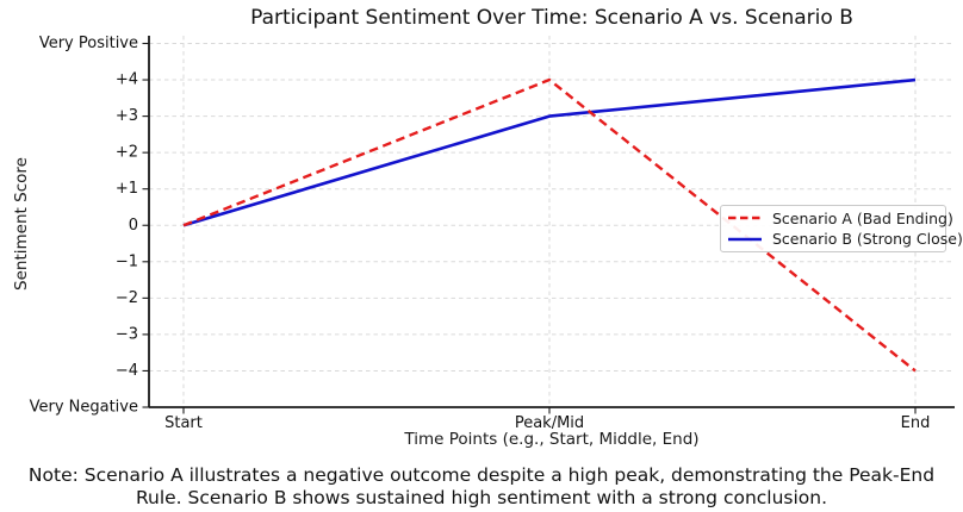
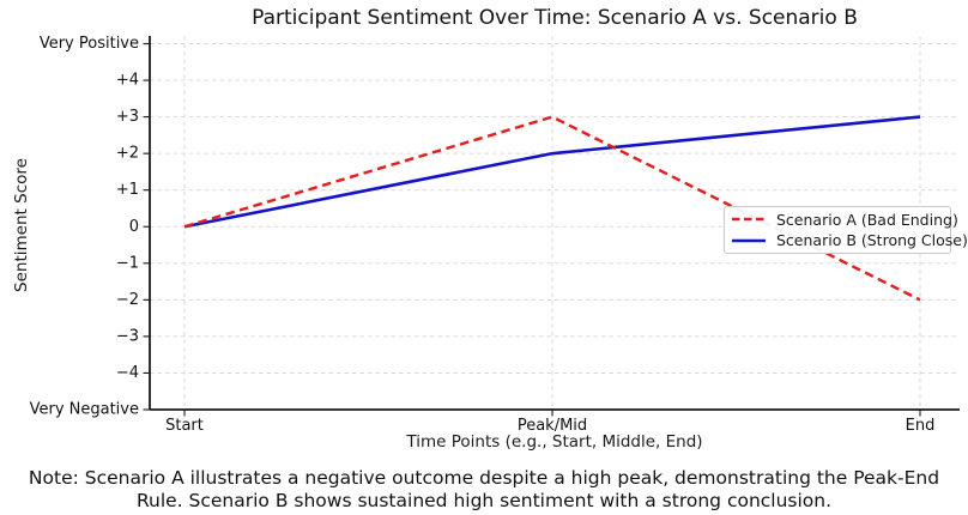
Scenario A (Bad Ending)/Peak/Mid: 4 -> 3
Scenario B (Strong Close)/Peak/Mid: 3 -> 2
Scenario A (Bad Ending)/End: -4 -> -2
Scenario B (Strong Close)/End: 4 -> 3
